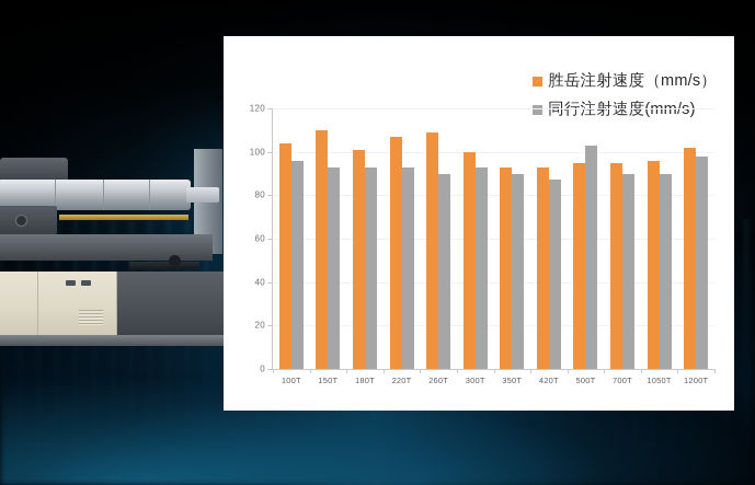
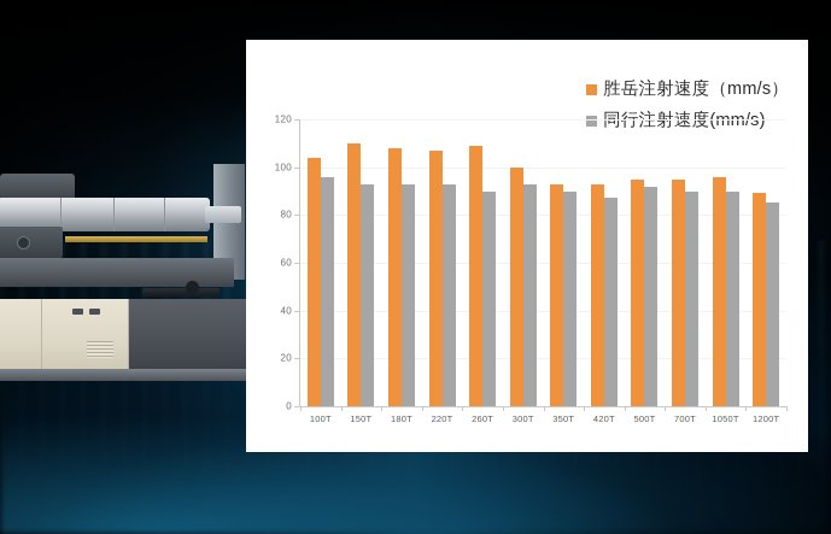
胜岳注射速度（mm/s）/180T: 101 -> 108
同行注射速度(mm/s)/500T: 103 -> 92
胜岳注射速度（mm/s）/1200T: 102 -> 89
同行注射速度(mm/s)/1200T: 98 -> 85
